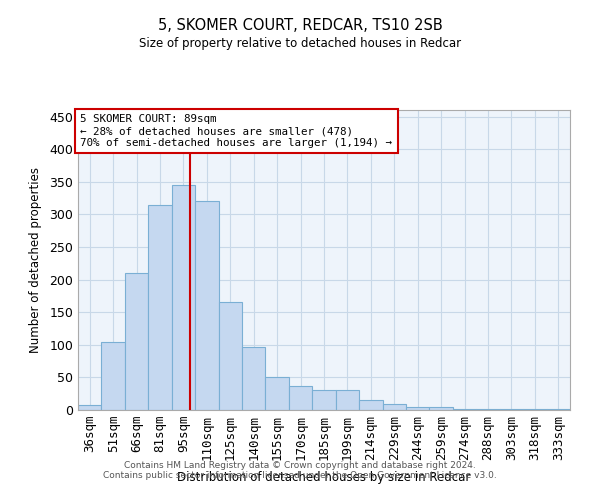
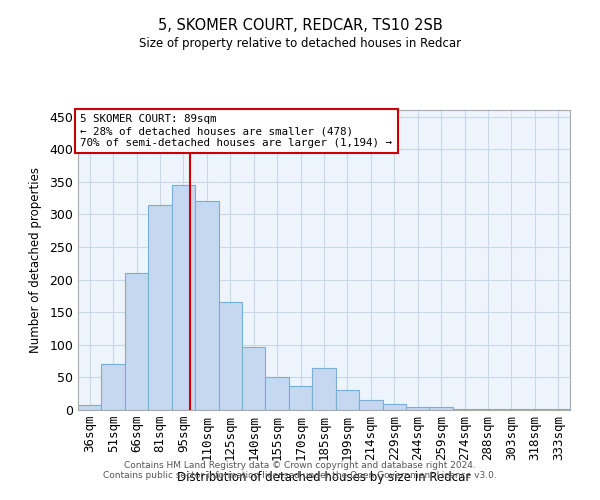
51sqm: 105 -> 70
185sqm: 30 -> 64
